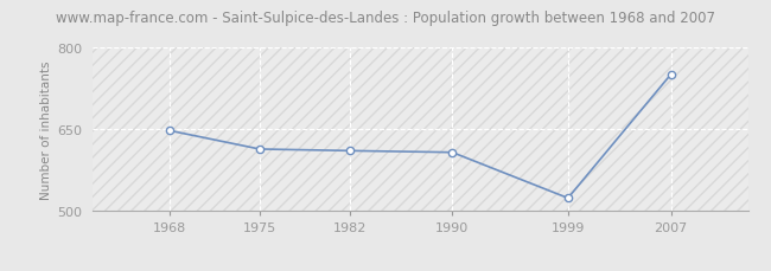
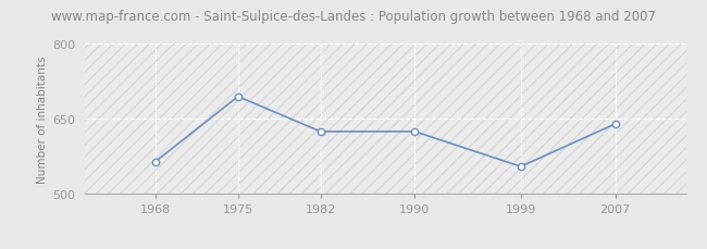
1968: 648 -> 565
1975: 614 -> 695
1982: 611 -> 625
1990: 608 -> 625
1999: 524 -> 555
2007: 751 -> 640
